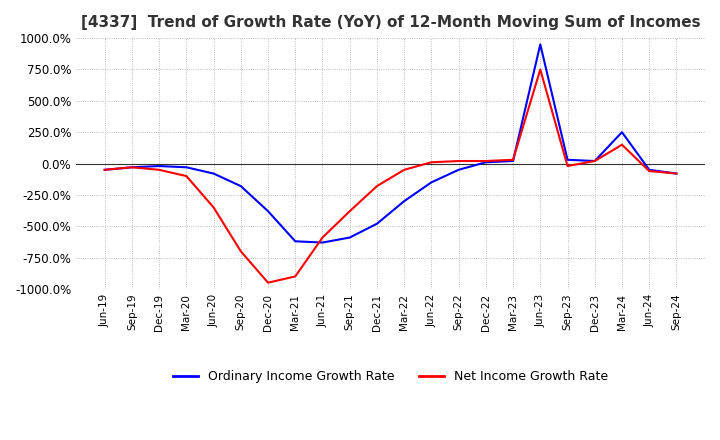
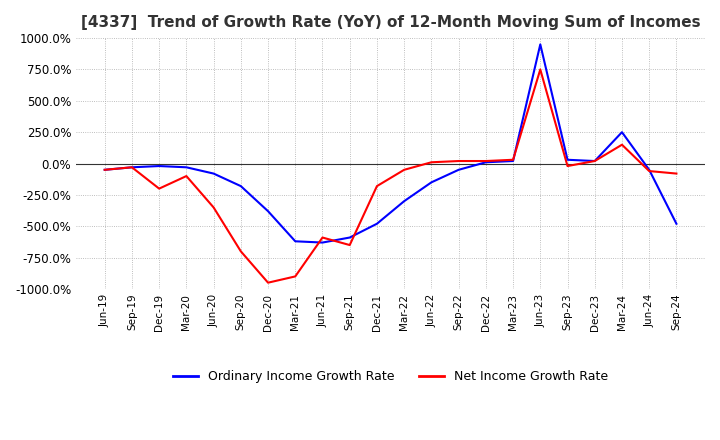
Net Income Growth Rate/Dec-19: -50% -> -200%
Net Income Growth Rate/Sep-21: -380% -> -650%
Ordinary Income Growth Rate/Sep-24: -80% -> -480%
